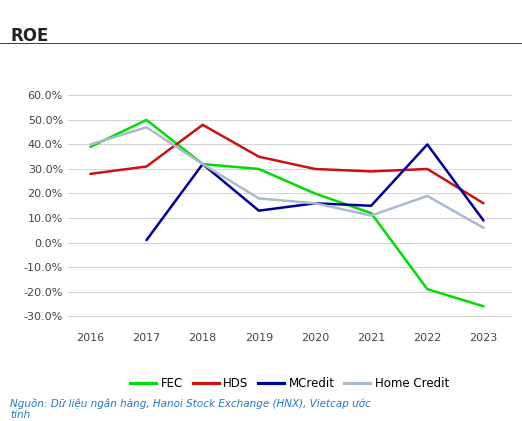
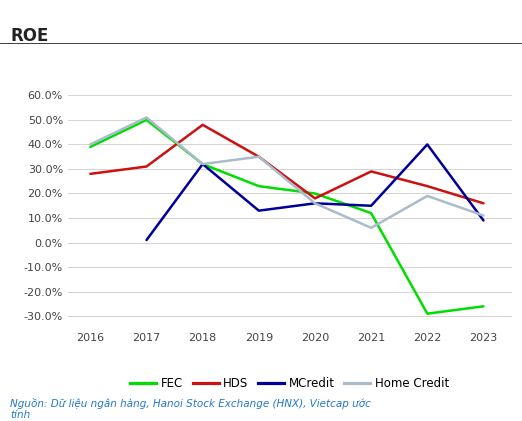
Home Credit/2017: 47% -> 51%
FEC/2019: 30% -> 23%
Home Credit/2019: 18% -> 35%
HDS/2020: 30% -> 18%
Home Credit/2021: 11% -> 6%
FEC/2022: -19% -> -29%
HDS/2022: 30% -> 23%
Home Credit/2023: 6% -> 11%
